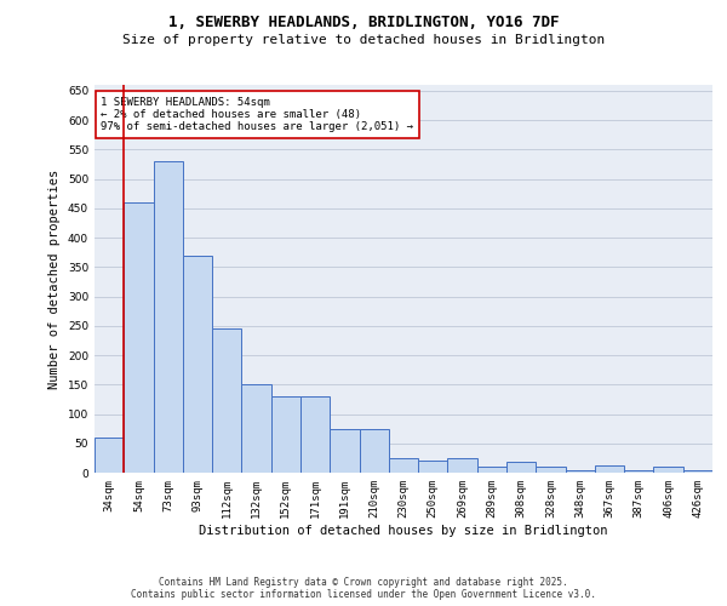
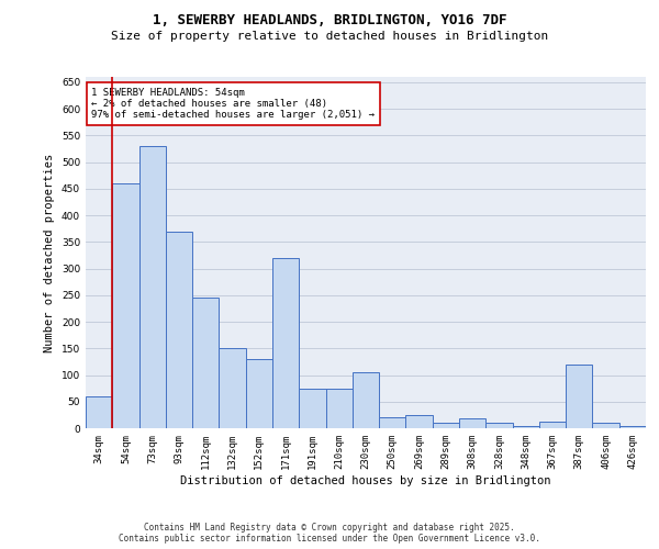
171sqm: 130 -> 320
230sqm: 25 -> 105
387sqm: 5 -> 120
